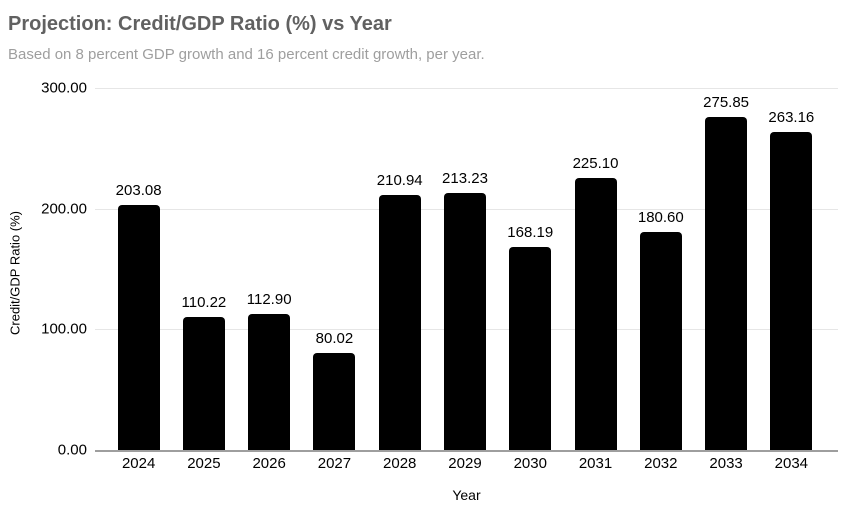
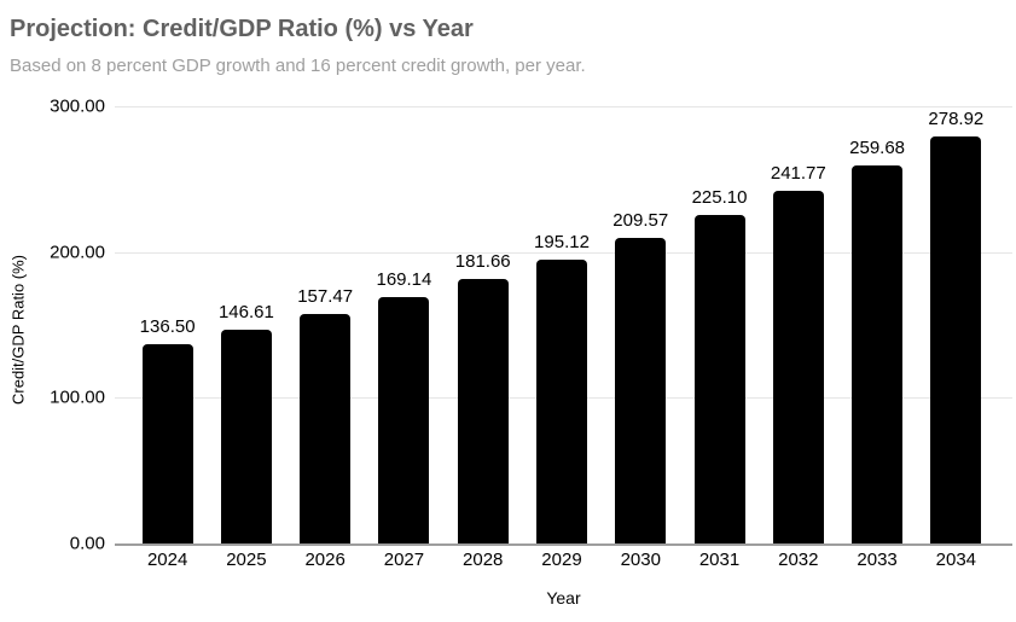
2024: 203.08 -> 136.50
2025: 110.22 -> 146.61
2026: 112.90 -> 157.47
2027: 80.02 -> 169.14
2028: 210.94 -> 181.66
2029: 213.23 -> 195.12
2030: 168.19 -> 209.57
2032: 180.60 -> 241.77
2033: 275.85 -> 259.68
2034: 263.16 -> 278.92
